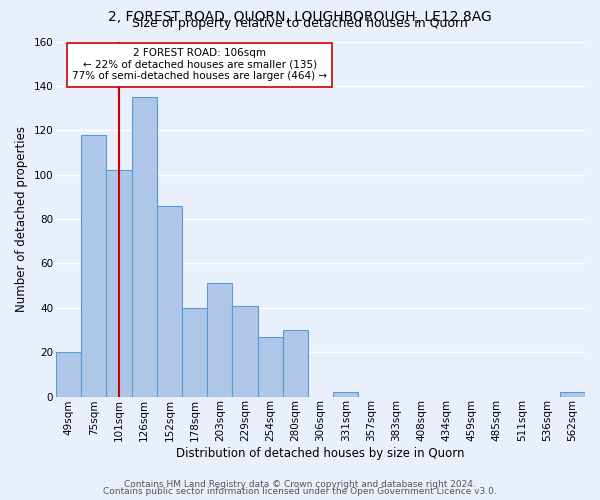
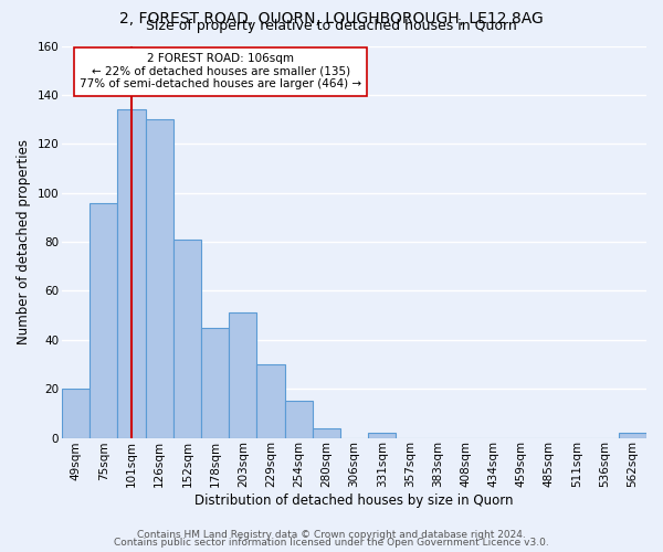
75sqm: 118 -> 96
101sqm: 102 -> 134
126sqm: 135 -> 130
152sqm: 86 -> 81
178sqm: 40 -> 45
229sqm: 41 -> 30
254sqm: 27 -> 15
280sqm: 30 -> 4
